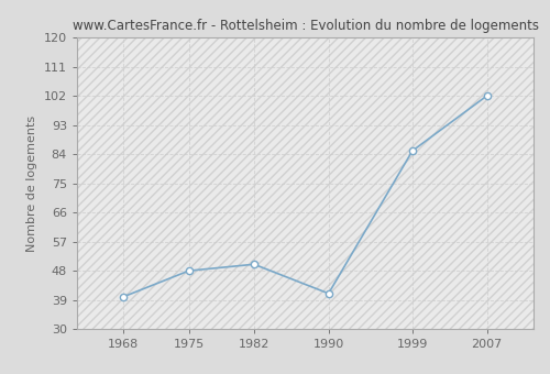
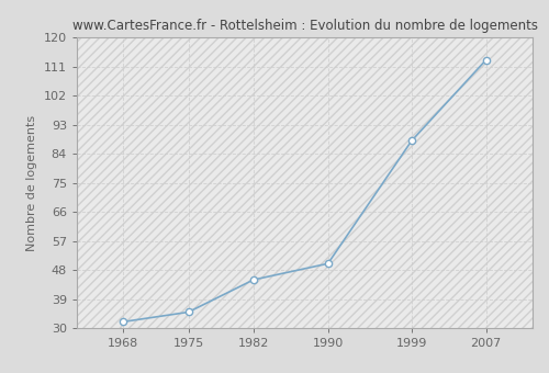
1968: 40 -> 32
1975: 48 -> 35
1982: 50 -> 45
1990: 41 -> 50
1999: 85 -> 88
2007: 102 -> 113
